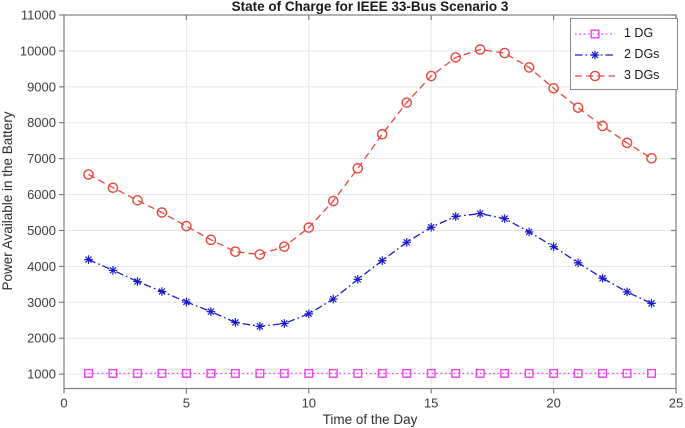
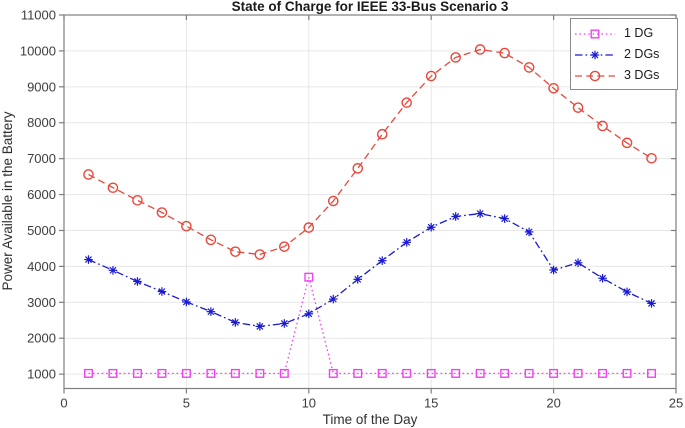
1 DG/10: 1000 -> 3700
2 DGs/20: 4600 -> 3900
